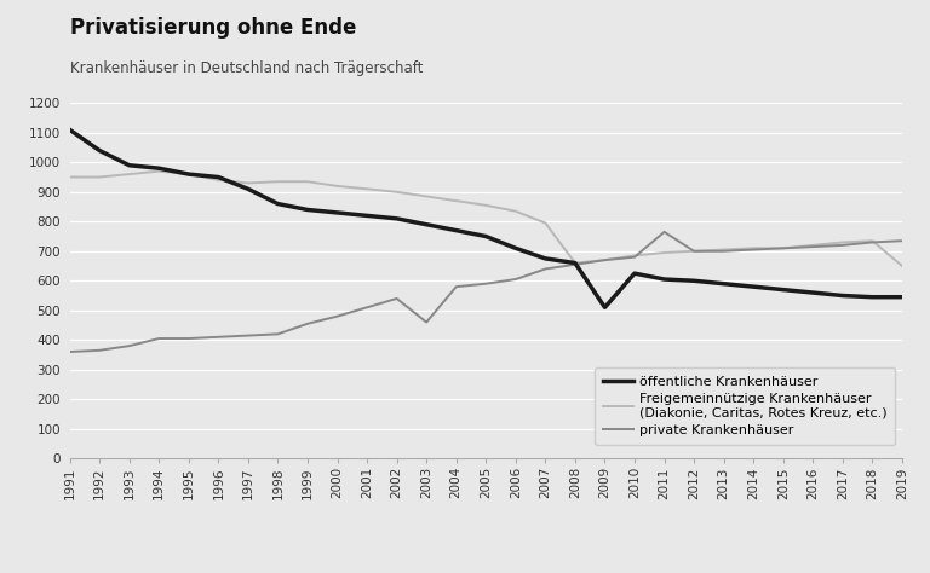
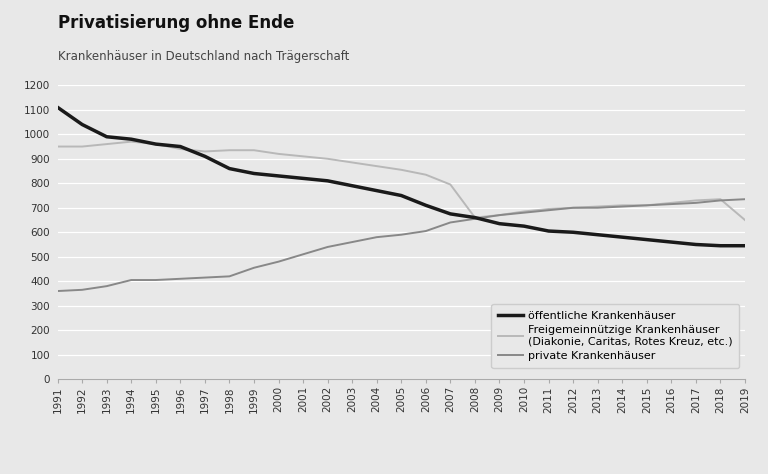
private Krankenhäuser/2003: 460 -> 560
öffentliche Krankenhäuser/2009: 510 -> 635
private Krankenhäuser/2011: 765 -> 690
